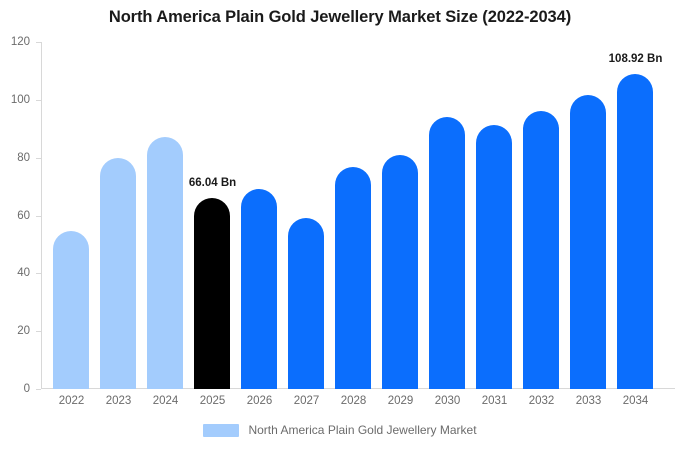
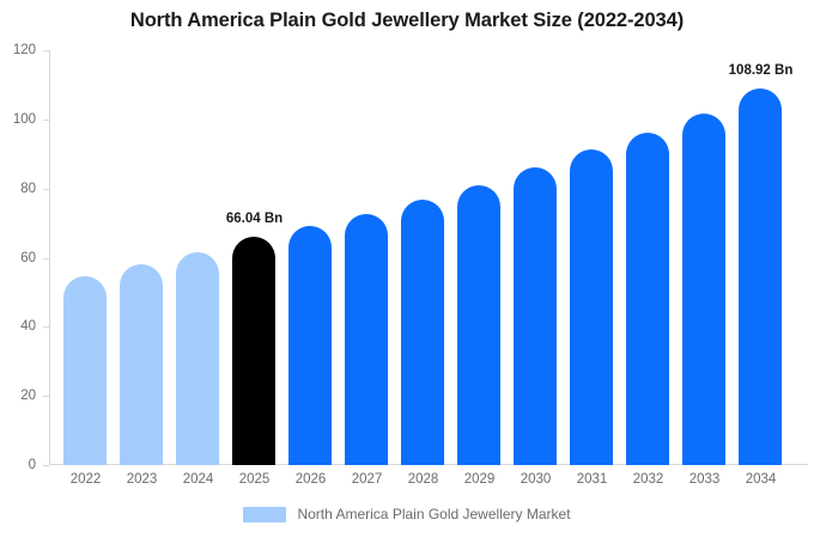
2023: 80 -> 58
2024: 87 -> 62
2027: 59 -> 73
2030: 94 -> 86
